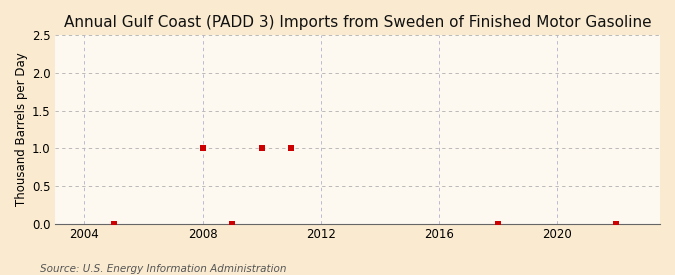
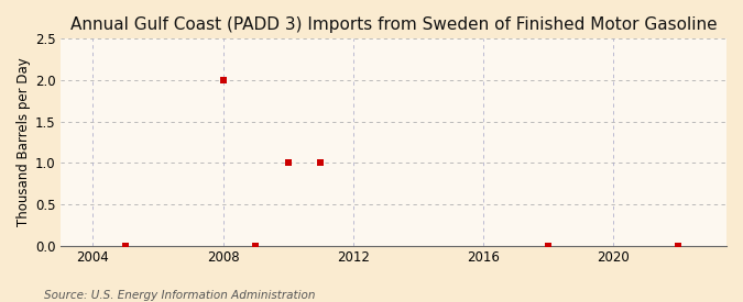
2008: 1 -> 2
